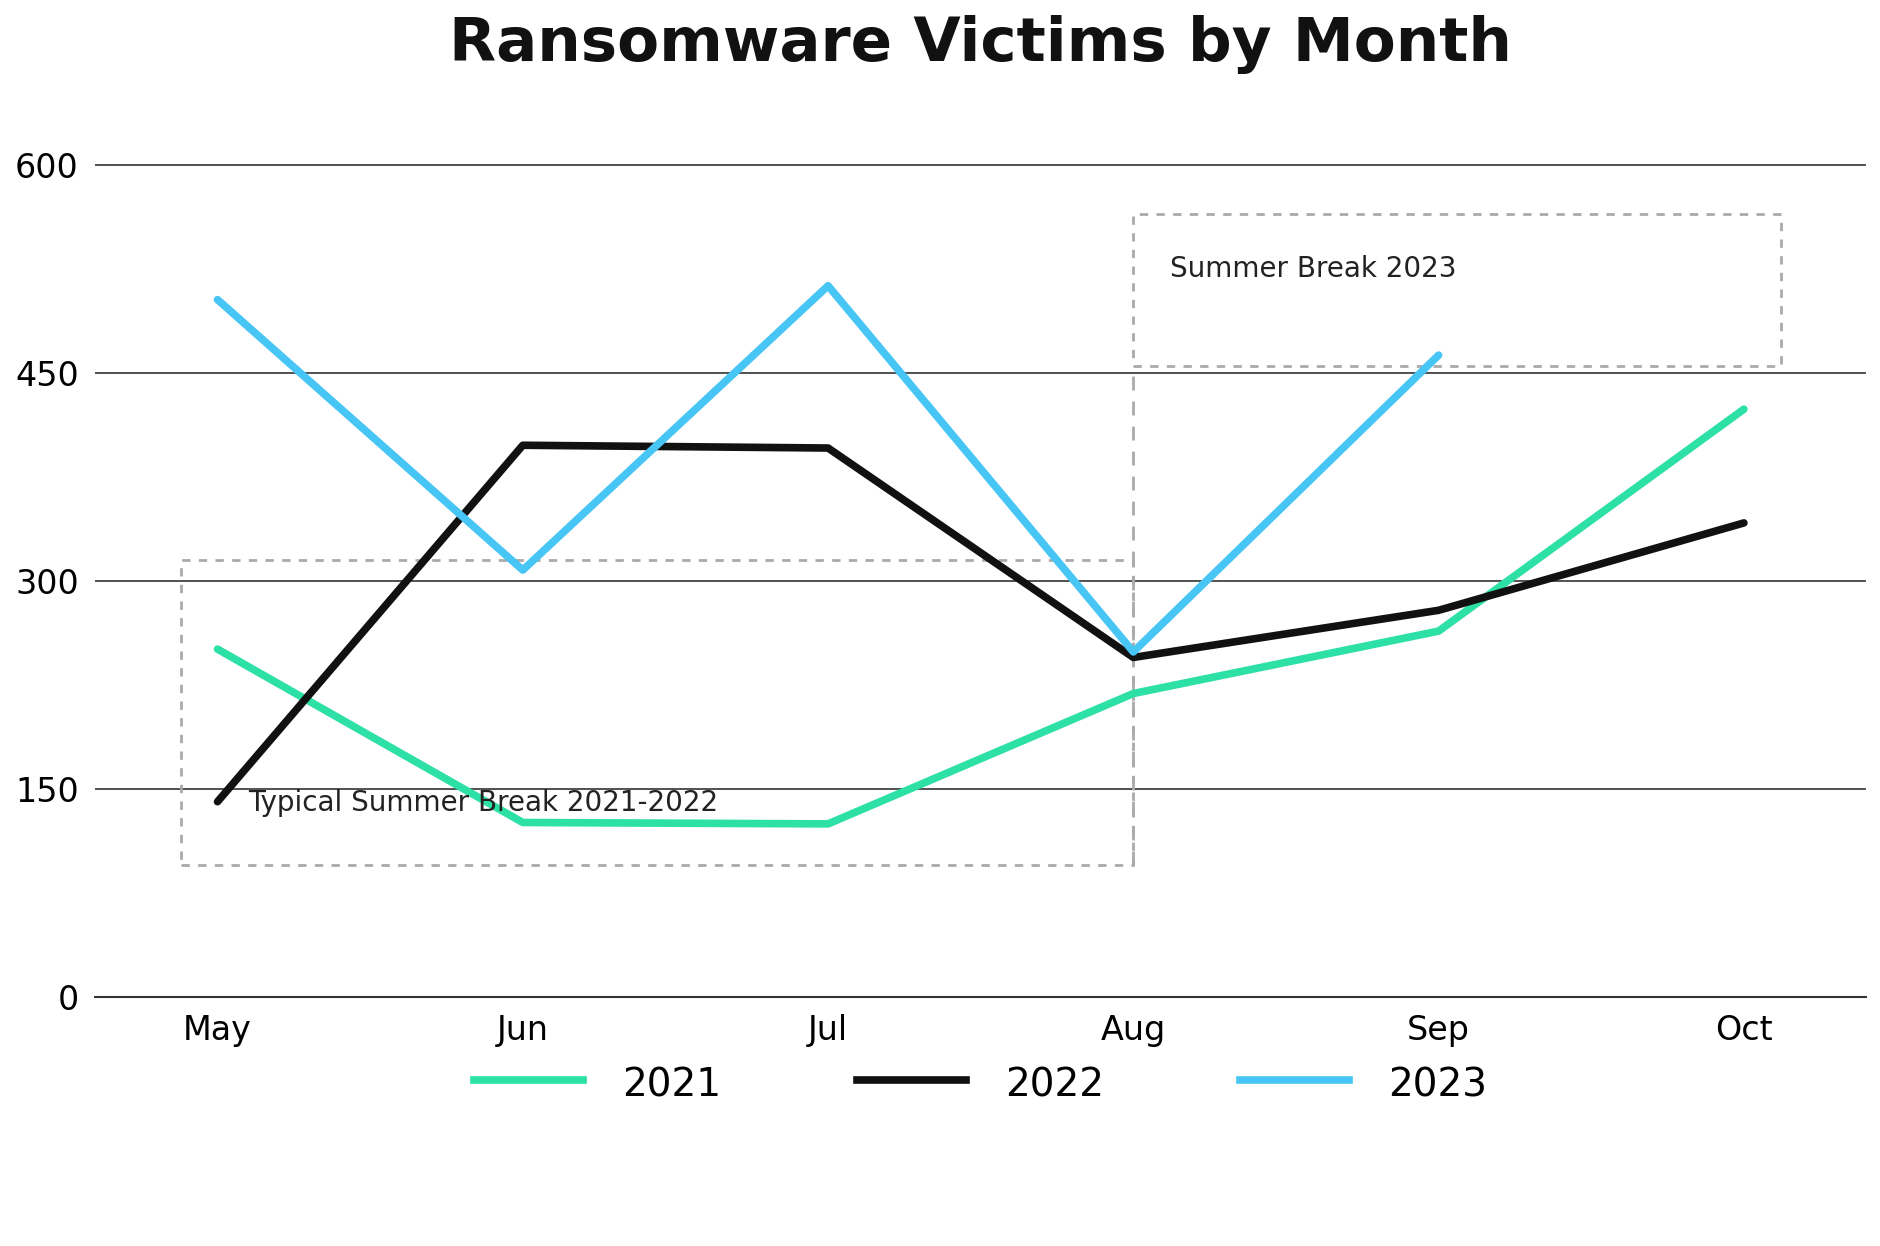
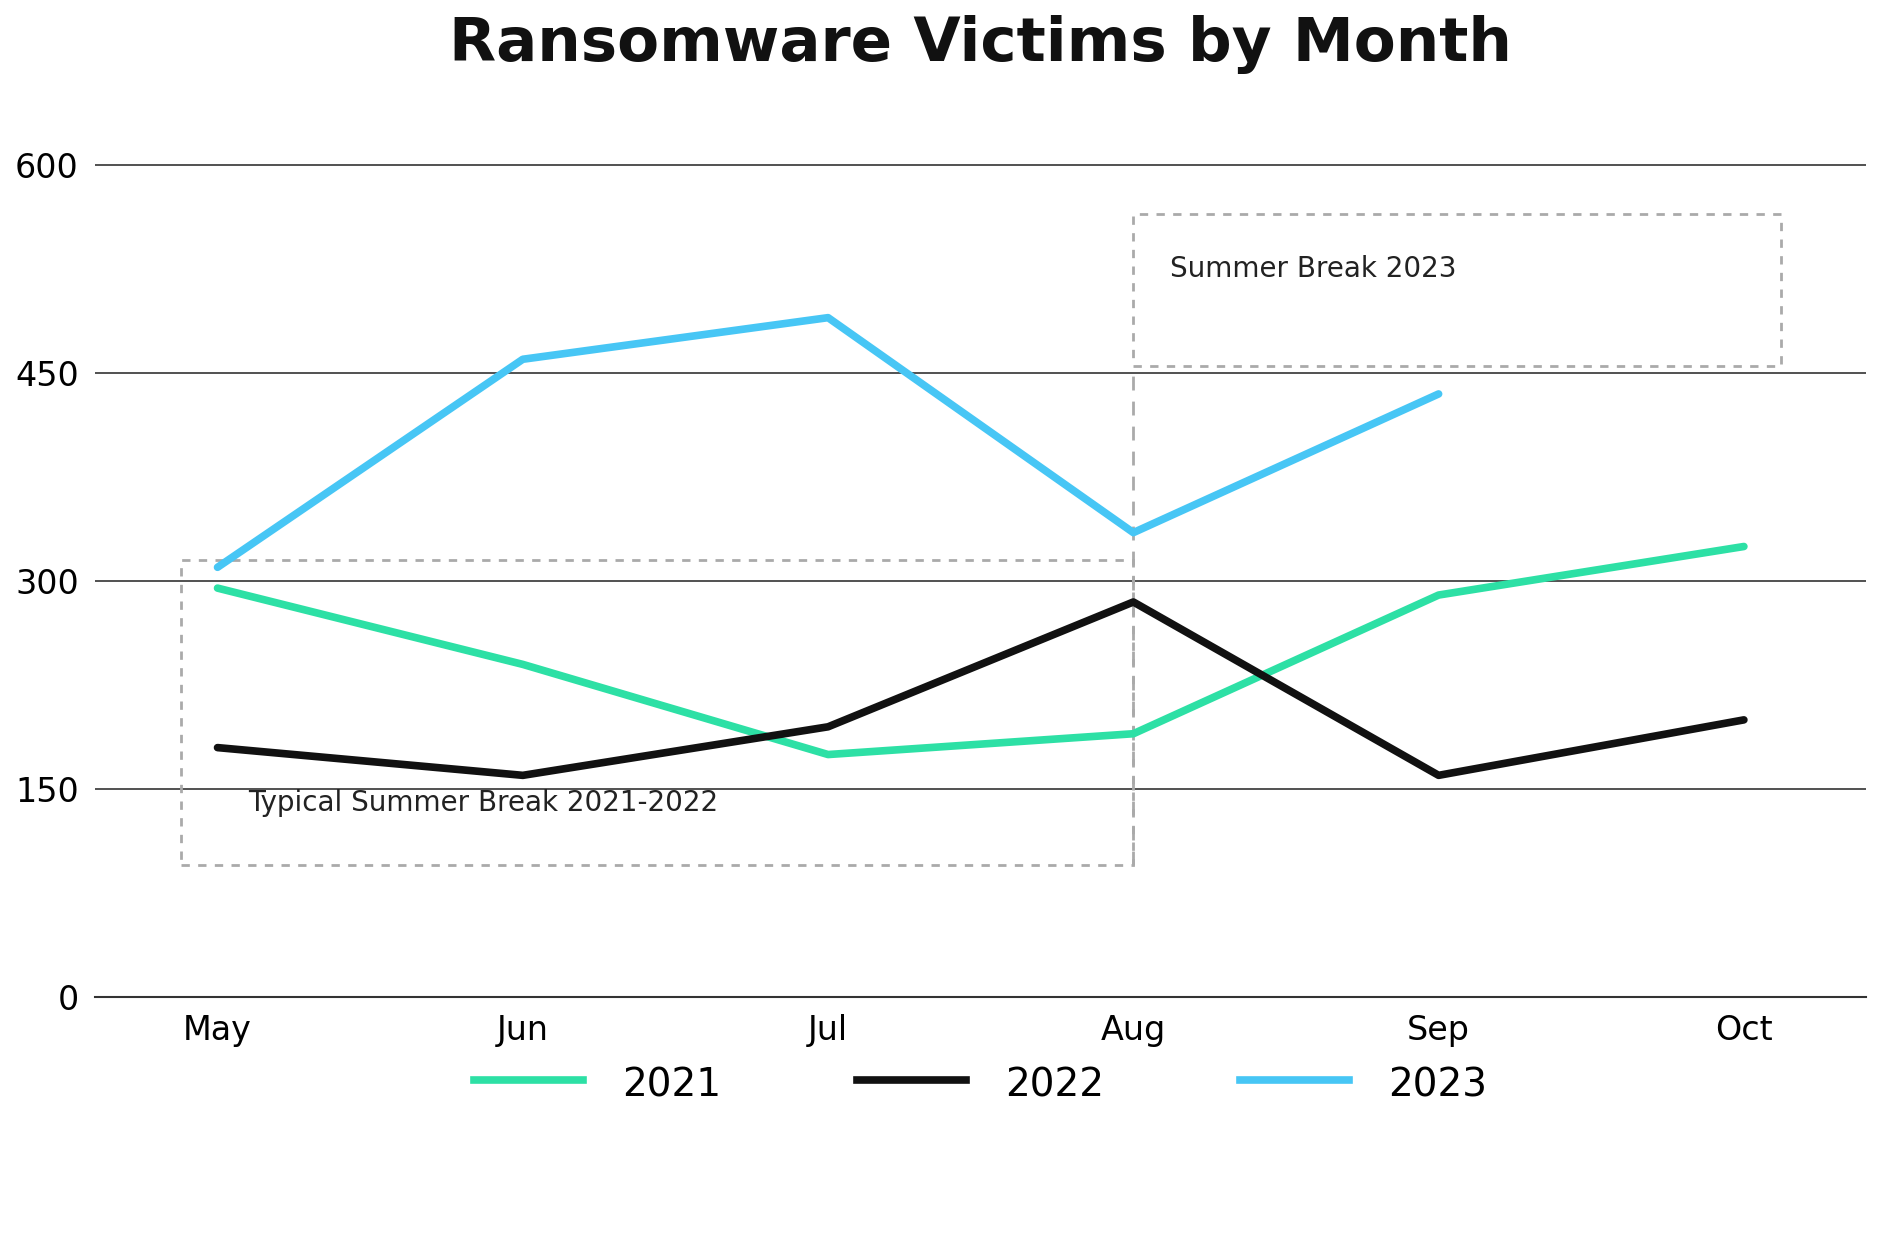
2021/May: 251 -> 295
2022/May: 141 -> 180
2023/May: 503 -> 310
2021/Jun: 126 -> 240
2022/Jun: 398 -> 160
2023/Jun: 308 -> 460
2021/Jul: 125 -> 175
2022/Jul: 396 -> 195
2023/Jul: 513 -> 490
2021/Aug: 219 -> 190
2022/Aug: 245 -> 285
2023/Aug: 249 -> 335
2021/Sep: 264 -> 290
2022/Sep: 279 -> 160
2023/Sep: 463 -> 435
2021/Oct: 424 -> 325
2022/Oct: 342 -> 200
